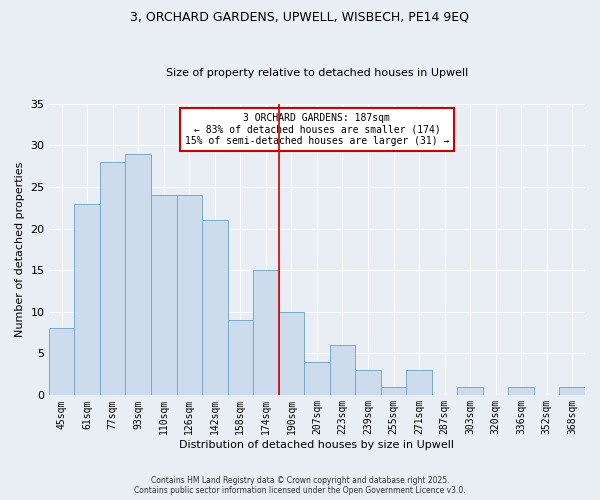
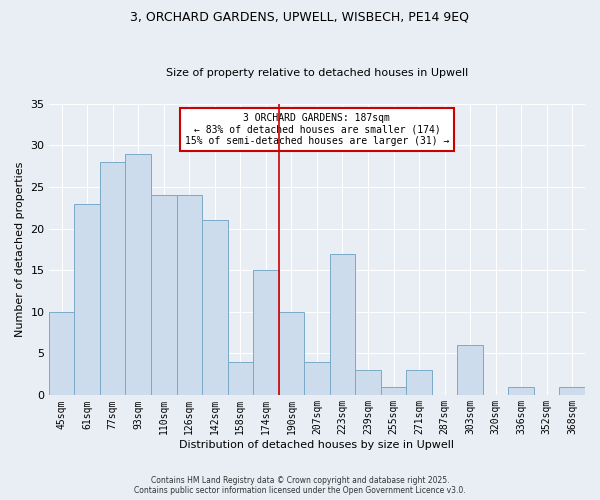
45sqm: 8 -> 10
158sqm: 9 -> 4
223sqm: 6 -> 17
303sqm: 1 -> 6
